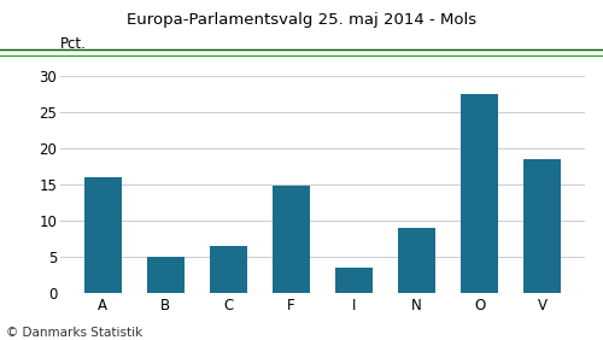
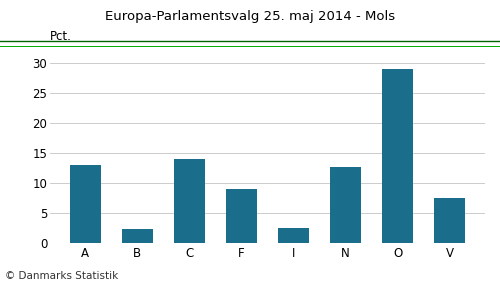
A: 16.0 -> 13.0
B: 5.0 -> 2.2
C: 6.5 -> 14.0
F: 14.7 -> 9.0
I: 3.5 -> 2.4
N: 9.0 -> 12.6
O: 27.5 -> 29.0
V: 18.5 -> 7.4
